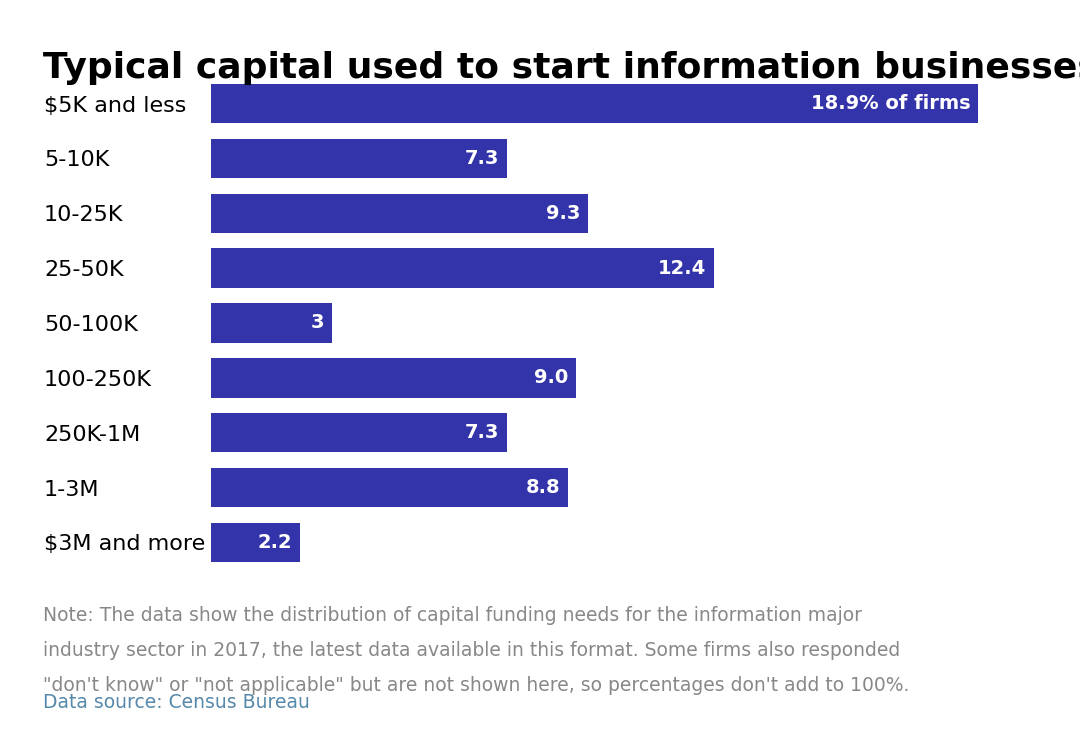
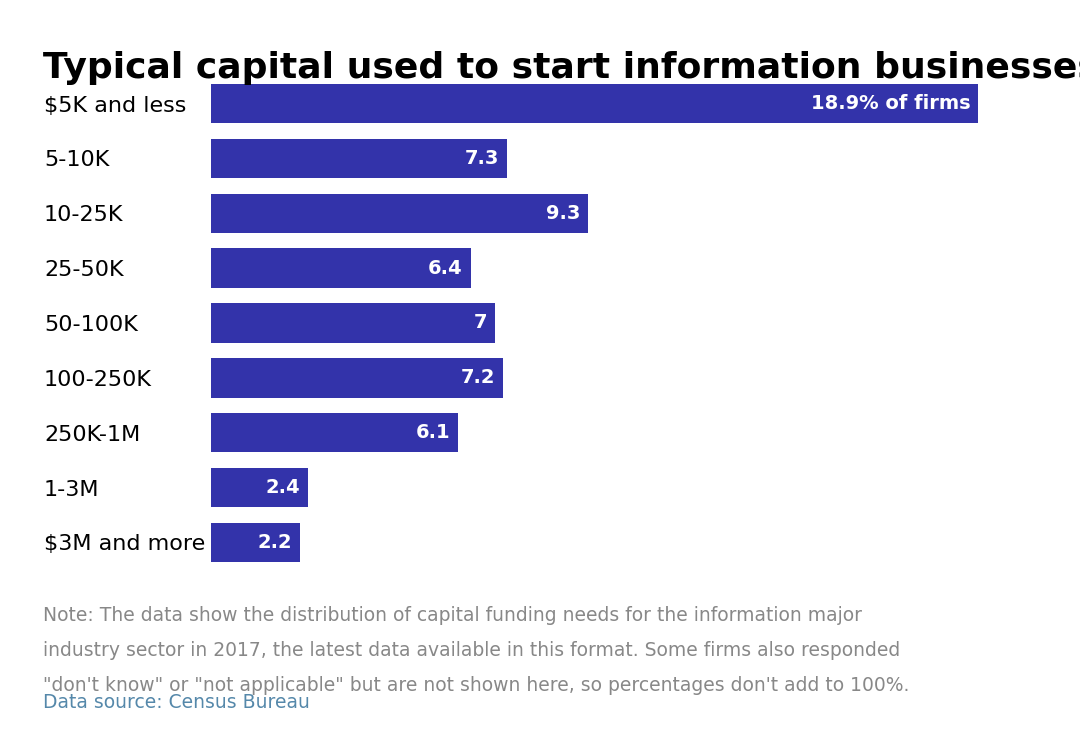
25-50K: 12.4 -> 6.4
50-100K: 3 -> 7
100-250K: 9.0 -> 7.2
250K-1M: 7.3 -> 6.1
1-3M: 8.8 -> 2.4
